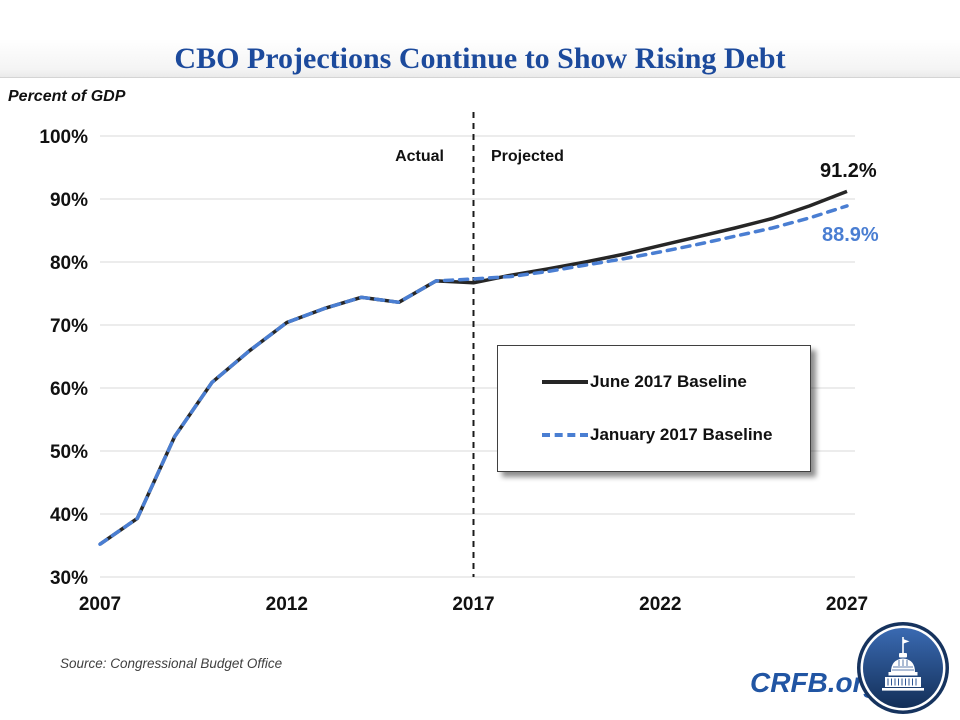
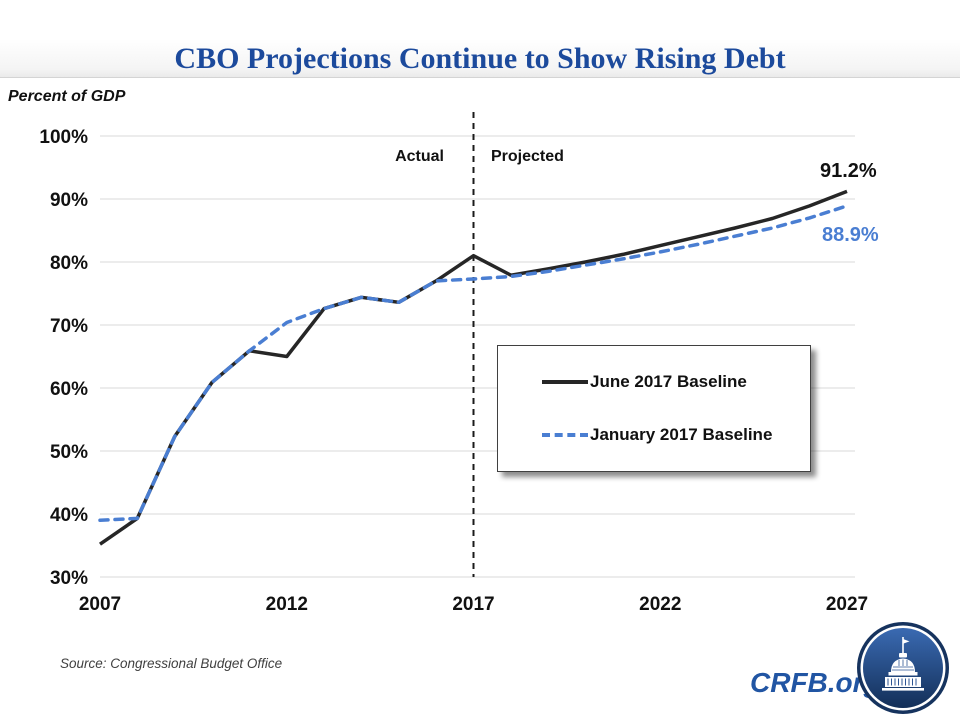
January 2017 Baseline/2007: 35% -> 39%
June 2017 Baseline/2012: 70% -> 65%
June 2017 Baseline/2017: 77% -> 81%
